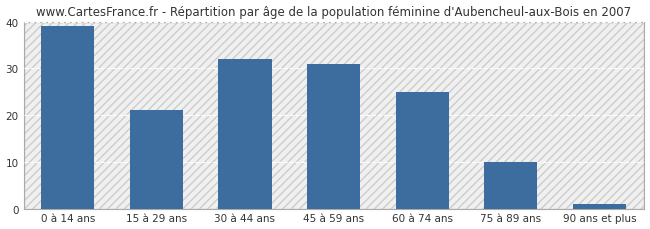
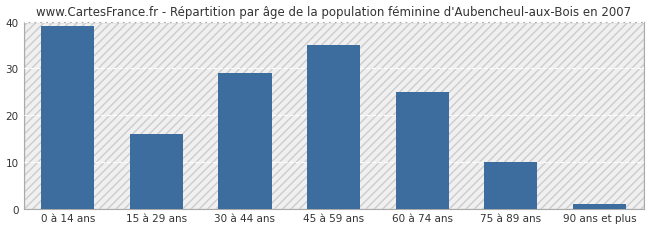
15 à 29 ans: 21 -> 16
30 à 44 ans: 32 -> 29
45 à 59 ans: 31 -> 35
